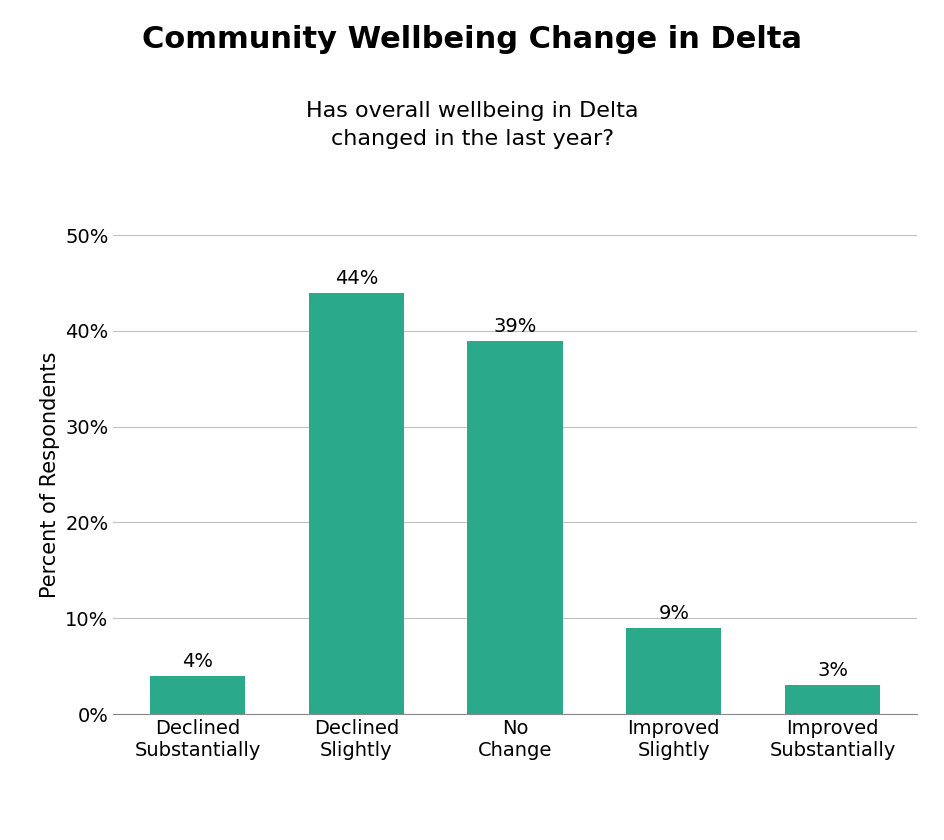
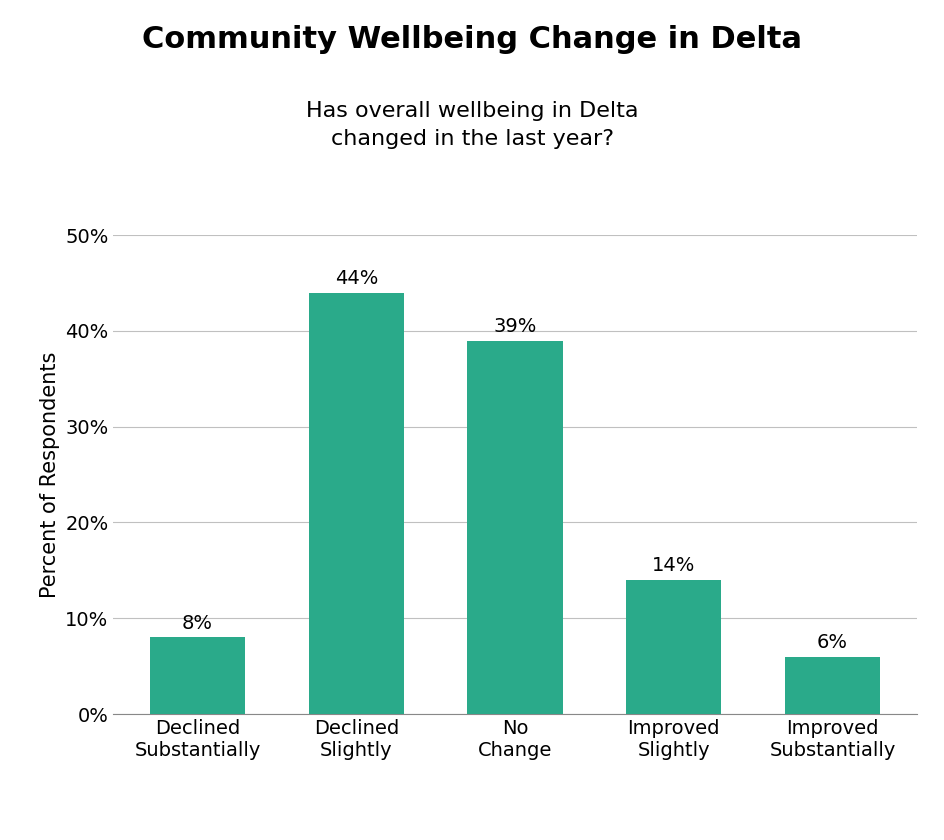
Declined Substantially: 4% -> 8%
Improved Slightly: 9% -> 14%
Improved Substantially: 3% -> 6%
